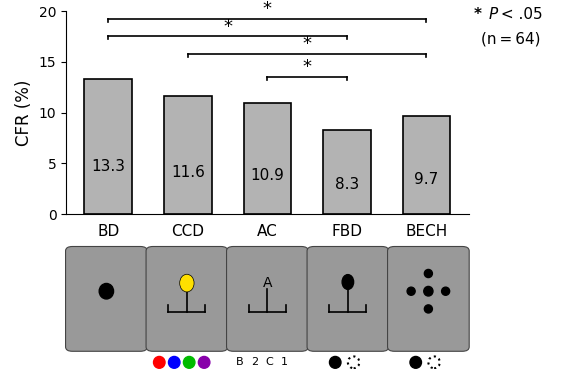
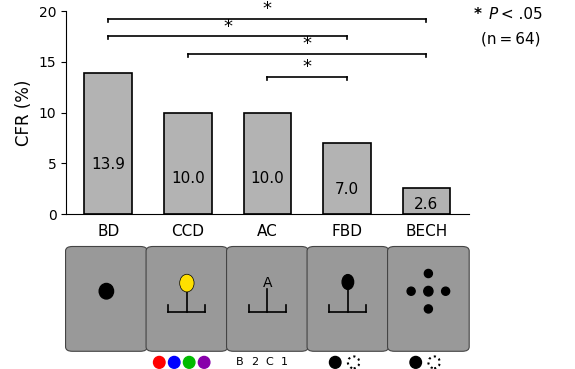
BD: 13.3 -> 13.9
CCD: 11.6 -> 10.0
AC: 10.9 -> 10.0
FBD: 8.3 -> 7.0
BECH: 9.7 -> 2.6
